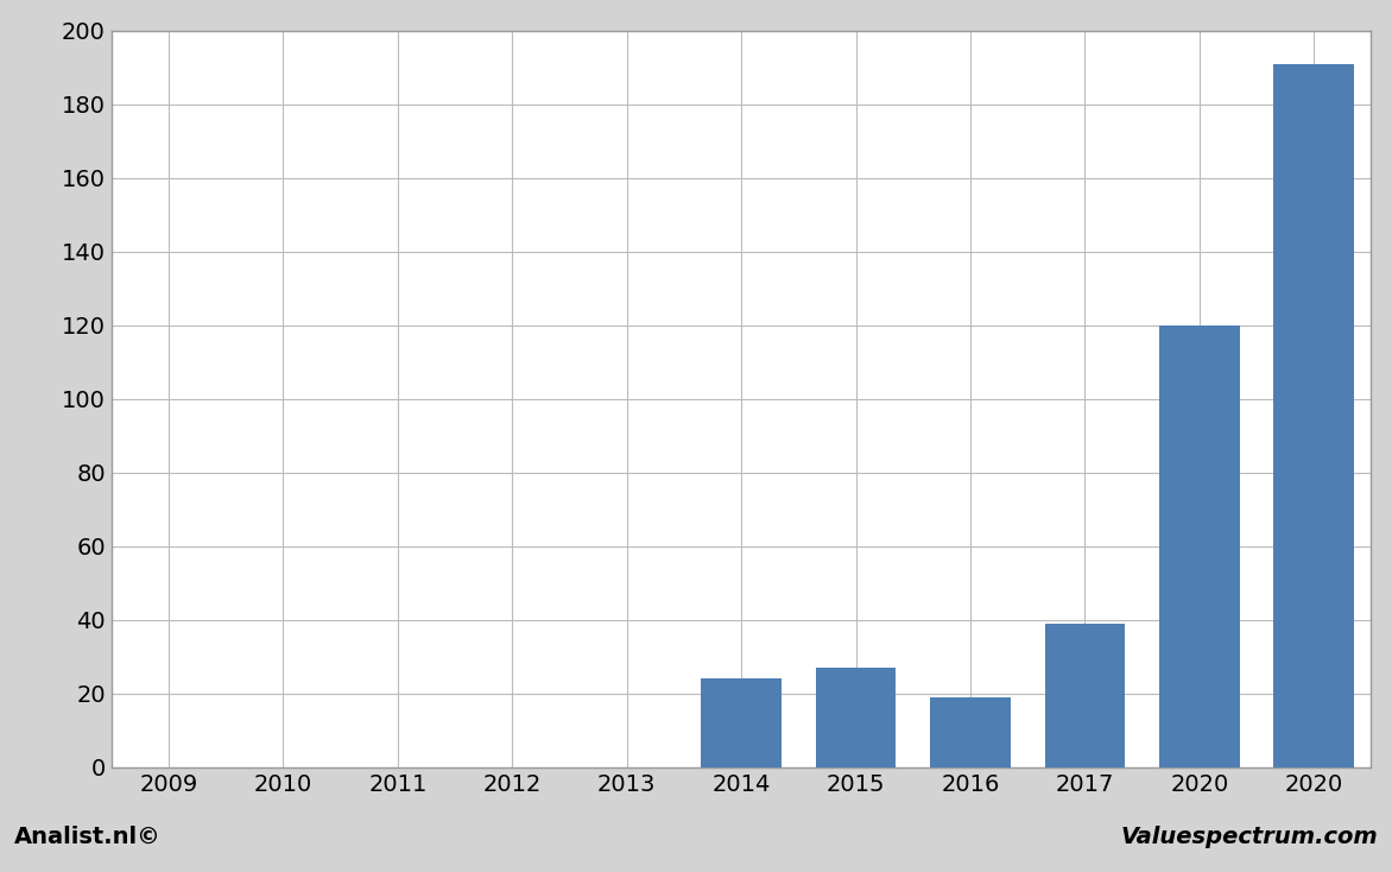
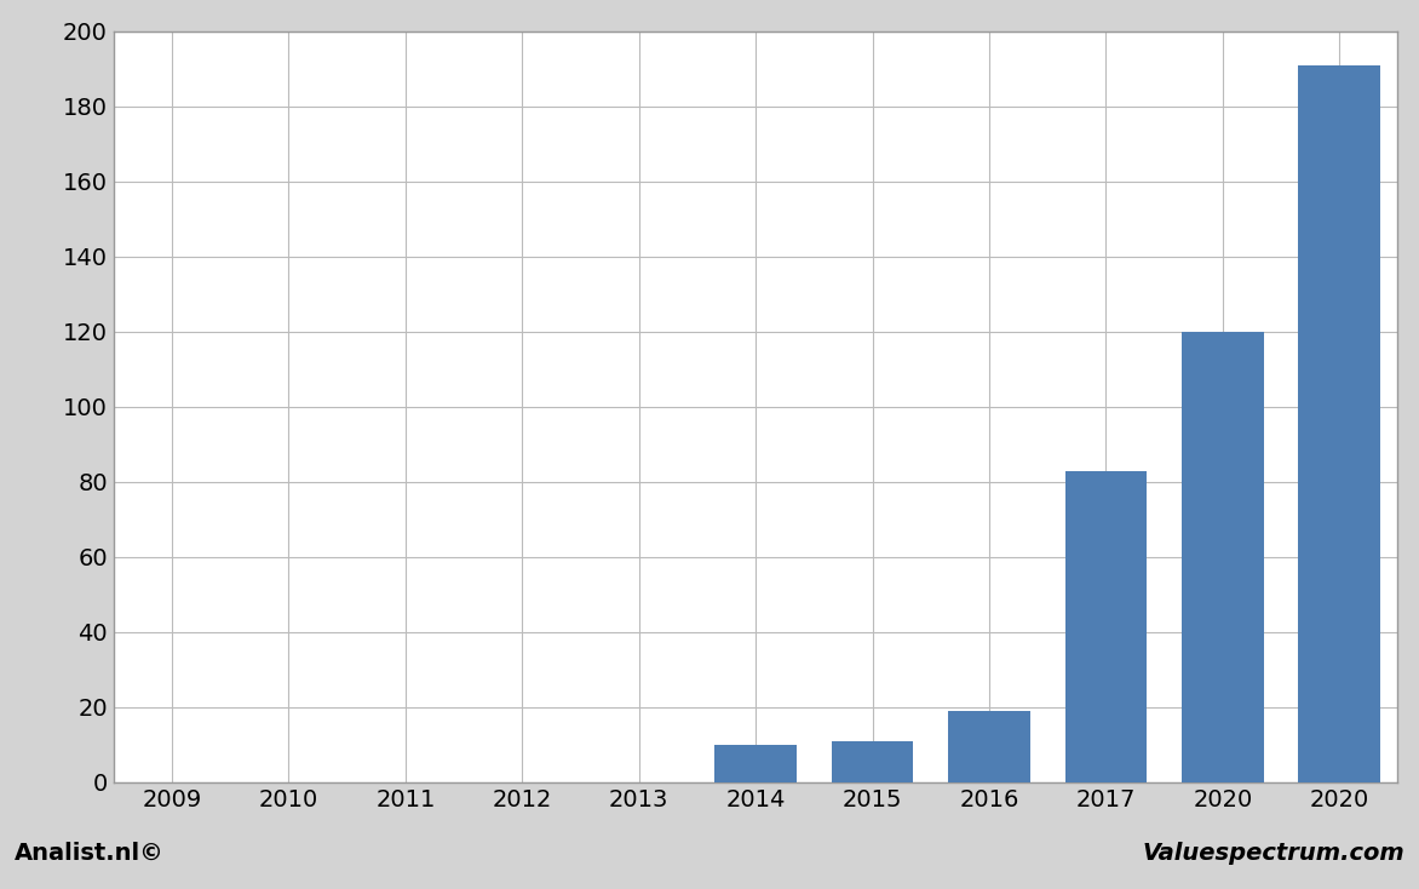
2014: 24 -> 10
2015: 27 -> 11
2017: 39 -> 83
